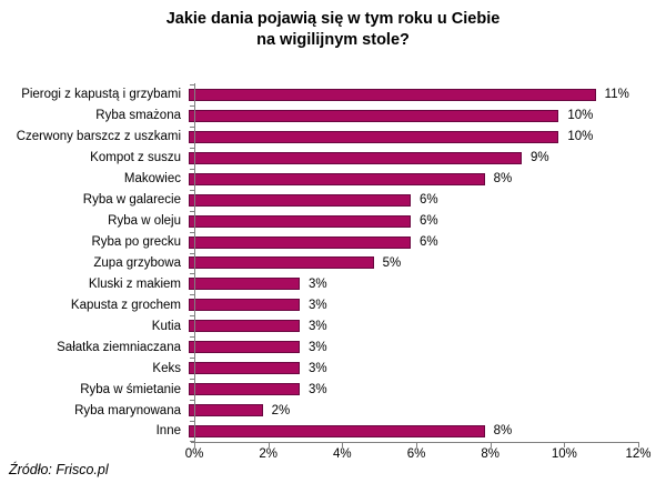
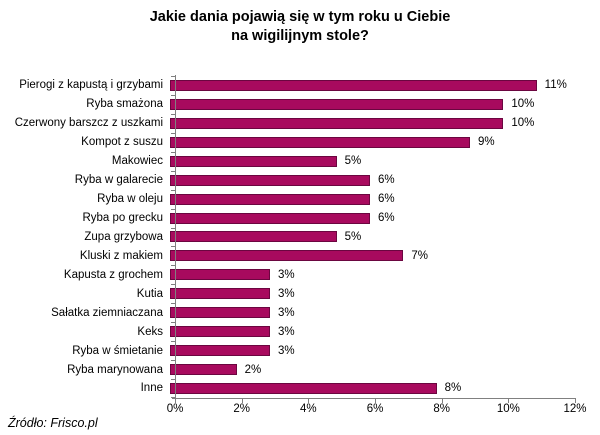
Makowiec: 8% -> 5%
Kluski z makiem: 3% -> 7%
